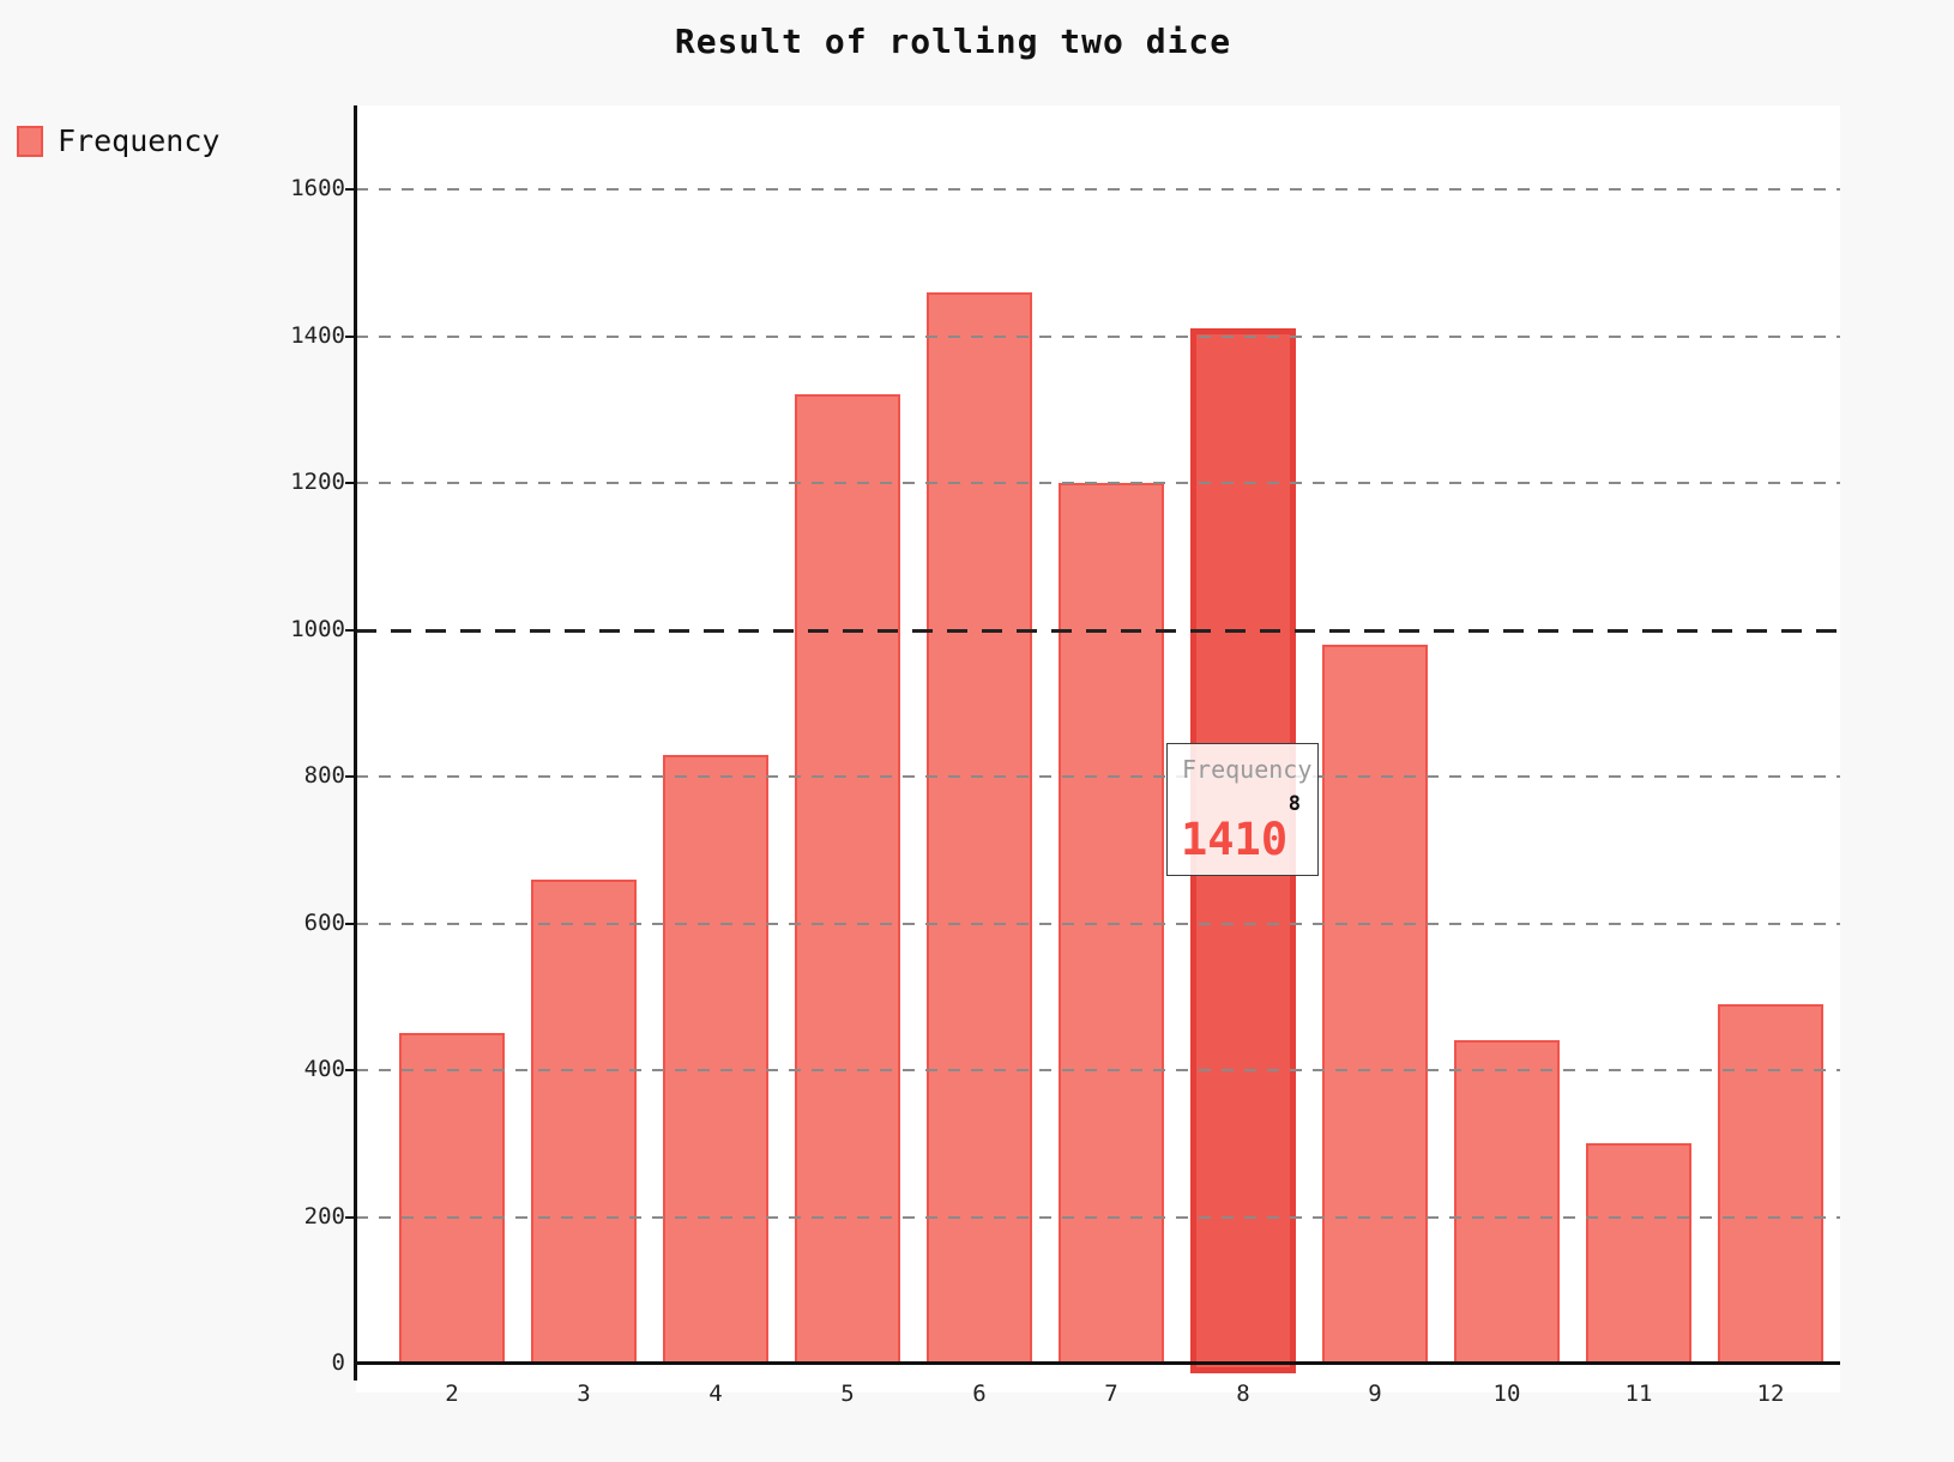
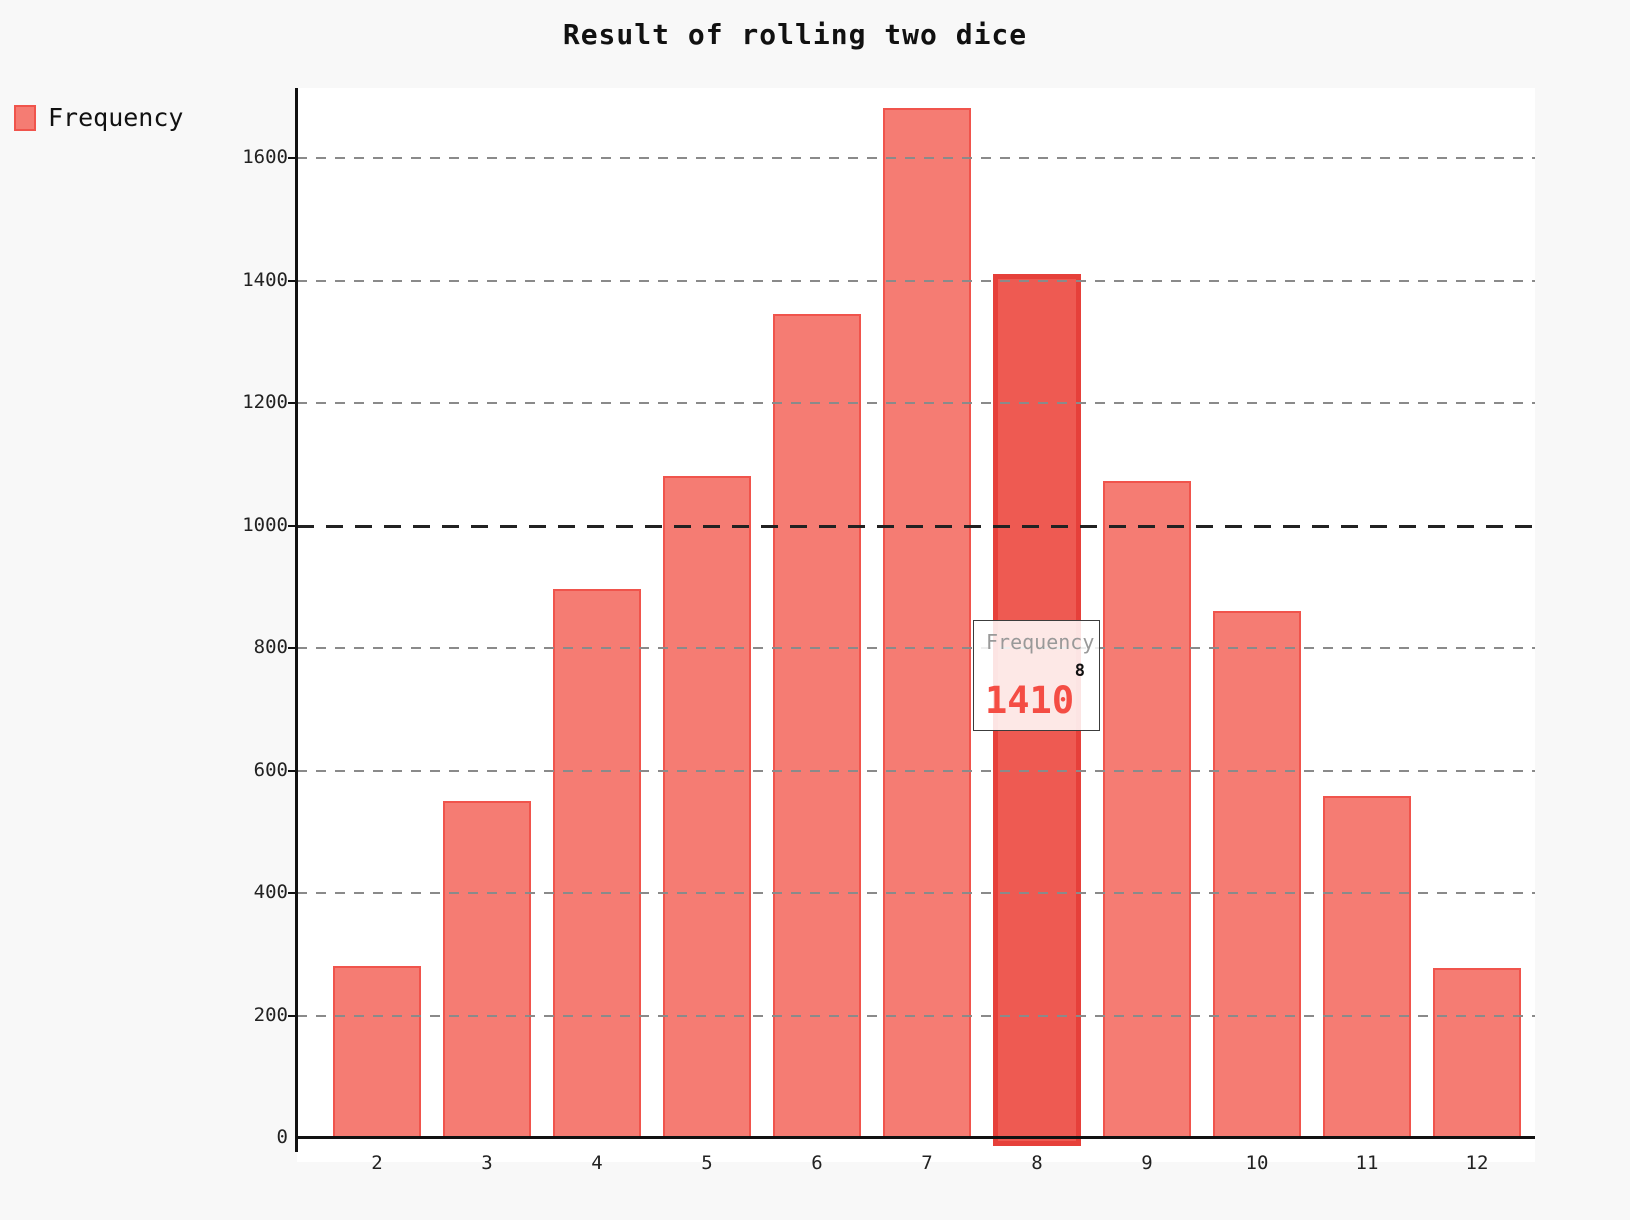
2: 450 -> 280
3: 660 -> 550
4: 830 -> 900
5: 1320 -> 1080
6: 1460 -> 1350
7: 1200 -> 1680
9: 980 -> 1070
10: 440 -> 860
11: 300 -> 560
12: 490 -> 280
